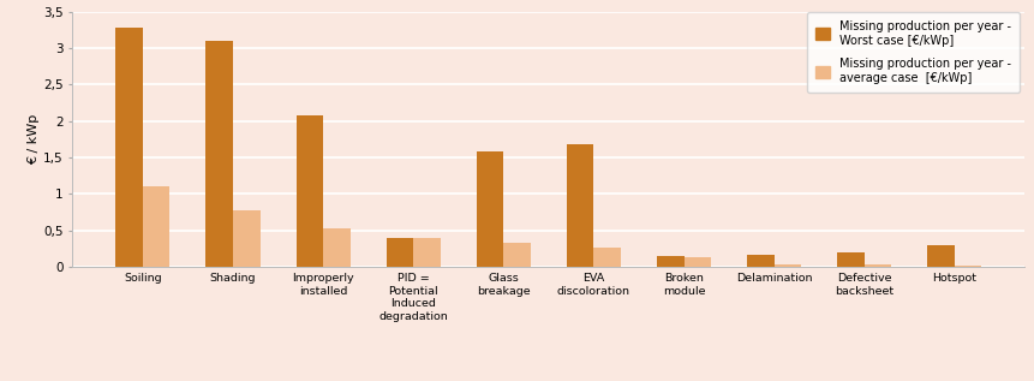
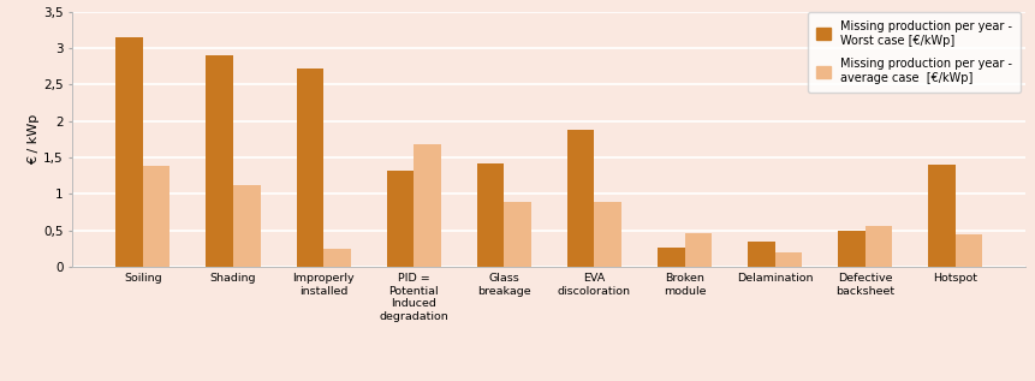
Missing production per year - Worst case [€/kWp]/Soiling: 3,28 -> 3,14
Missing production per year - average case [€/kWp]/Soiling: 1,10 -> 1,38
Missing production per year - Worst case [€/kWp]/Shading: 3,10 -> 2,90
Missing production per year - average case [€/kWp]/Shading: 0,78 -> 1,12
Missing production per year - Worst case [€/kWp]/Improperly installed: 2,08 -> 2,72
Missing production per year - average case [€/kWp]/Improperly installed: 0,52 -> 0,24
Missing production per year - Worst case [€/kWp]/PID = Potential Induced degradation: 0,40 -> 1,32
Missing production per year - average case [€/kWp]/PID = Potential Induced degradation: 0,40 -> 1,68
Missing production per year - Worst case [€/kWp]/Glass breakage: 1,58 -> 1,42
Missing production per year - average case [€/kWp]/Glass breakage: 0,33 -> 0,88
Missing production per year - Worst case [€/kWp]/EVA discoloration: 1,68 -> 1,88
Missing production per year - average case [€/kWp]/EVA discoloration: 0,26 -> 0,88
Missing production per year - Worst case [€/kWp]/Broken module: 0,15 -> 0,26
Missing production per year - average case [€/kWp]/Broken module: 0,13 -> 0,46
Missing production per year - Worst case [€/kWp]/Delamination: 0,17 -> 0,34
Missing production per year - average case [€/kWp]/Delamination: 0,03 -> 0,20
Missing production per year - Worst case [€/kWp]/Defective backsheet: 0,19 -> 0,50
Missing production per year - average case [€/kWp]/Defective backsheet: 0,03 -> 0,56
Missing production per year - Worst case [€/kWp]/Hotspot: 0,30 -> 1,40
Missing production per year - average case [€/kWp]/Hotspot: 0,02 -> 0,44
